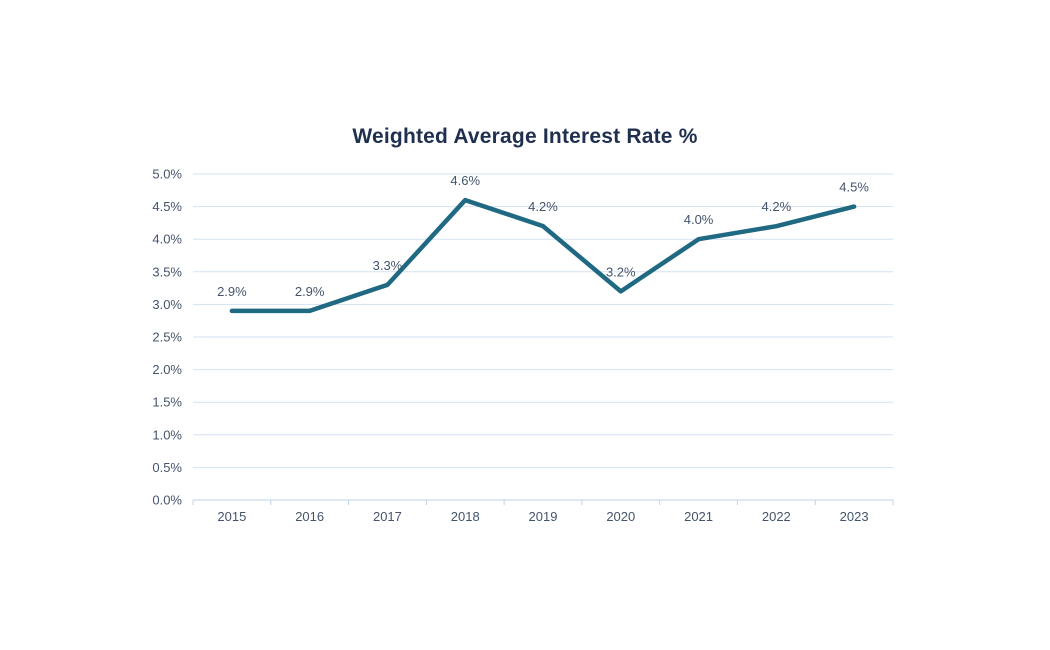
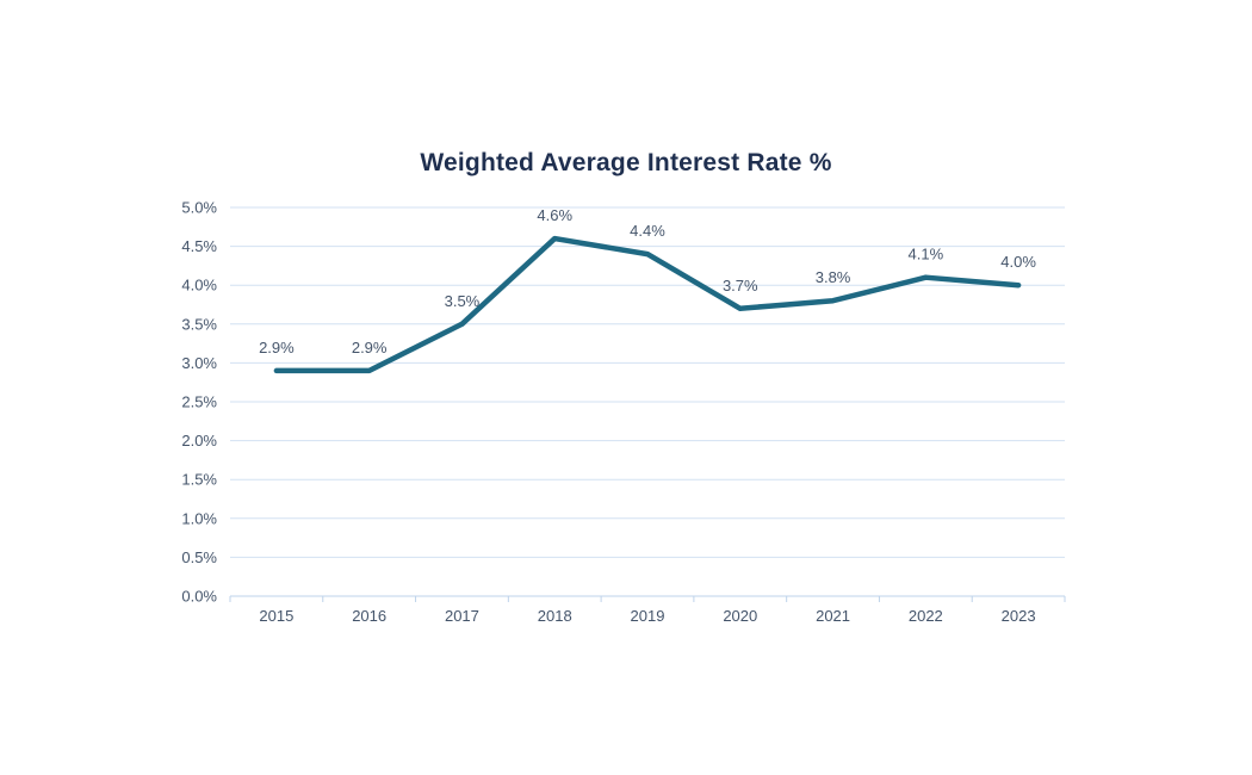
2017: 3.3% -> 3.5%
2019: 4.2% -> 4.4%
2020: 3.2% -> 3.7%
2021: 4.0% -> 3.8%
2022: 4.2% -> 4.1%
2023: 4.5% -> 4.0%
